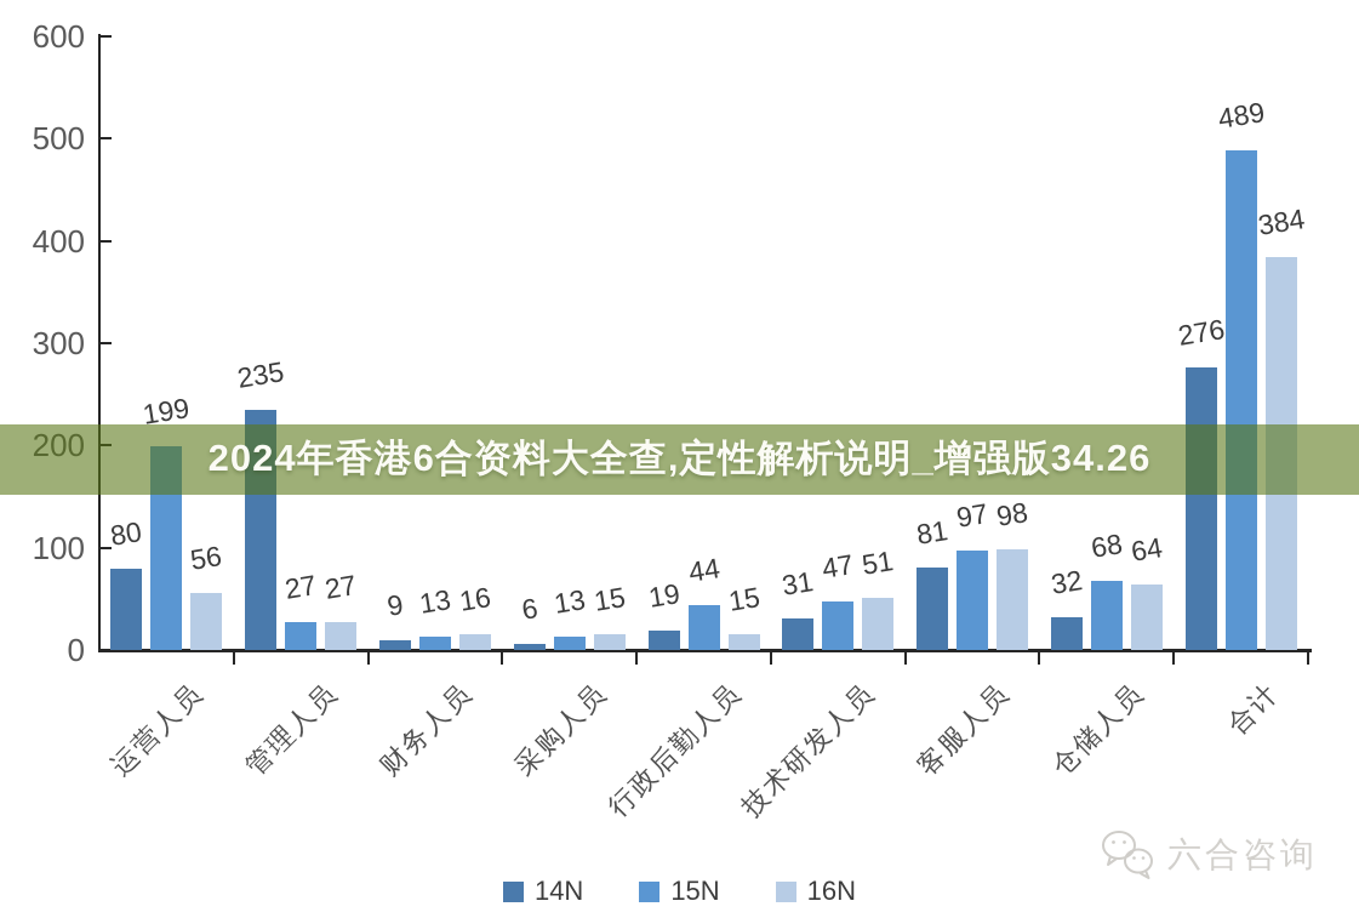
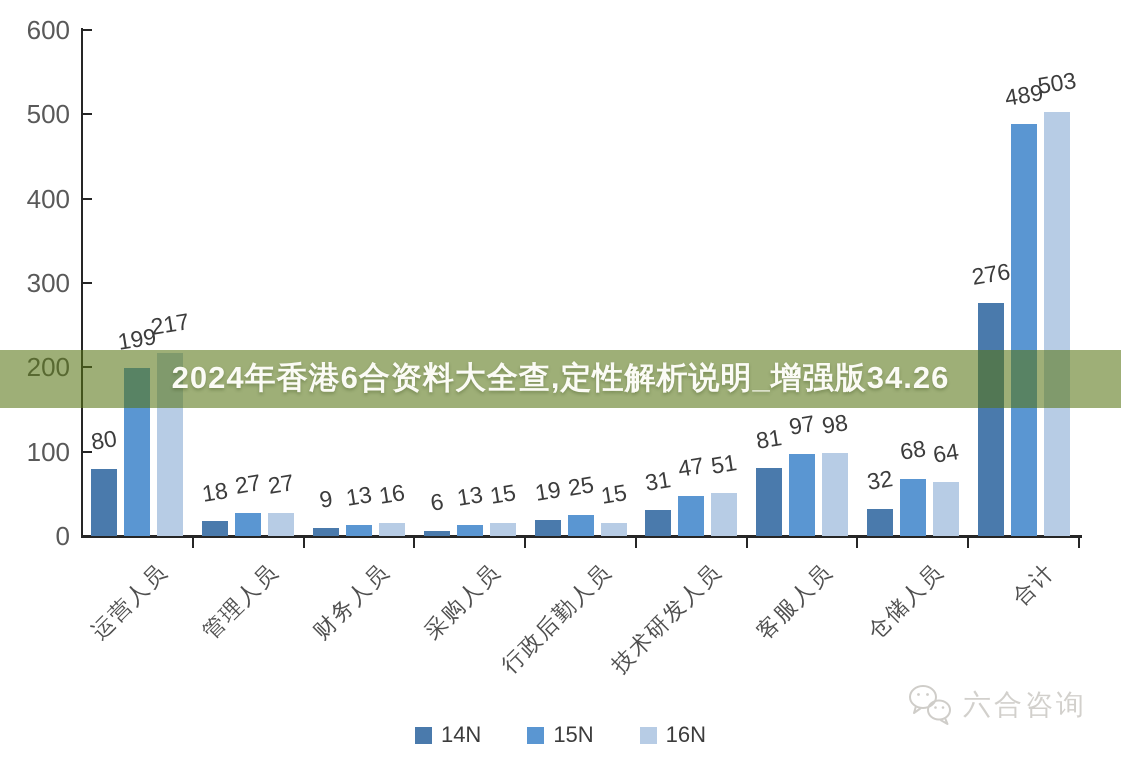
16N/运营人员: 56 -> 217
14N/管理人员: 235 -> 18
15N/行政后勤人员: 44 -> 25
16N/合计: 384 -> 503
